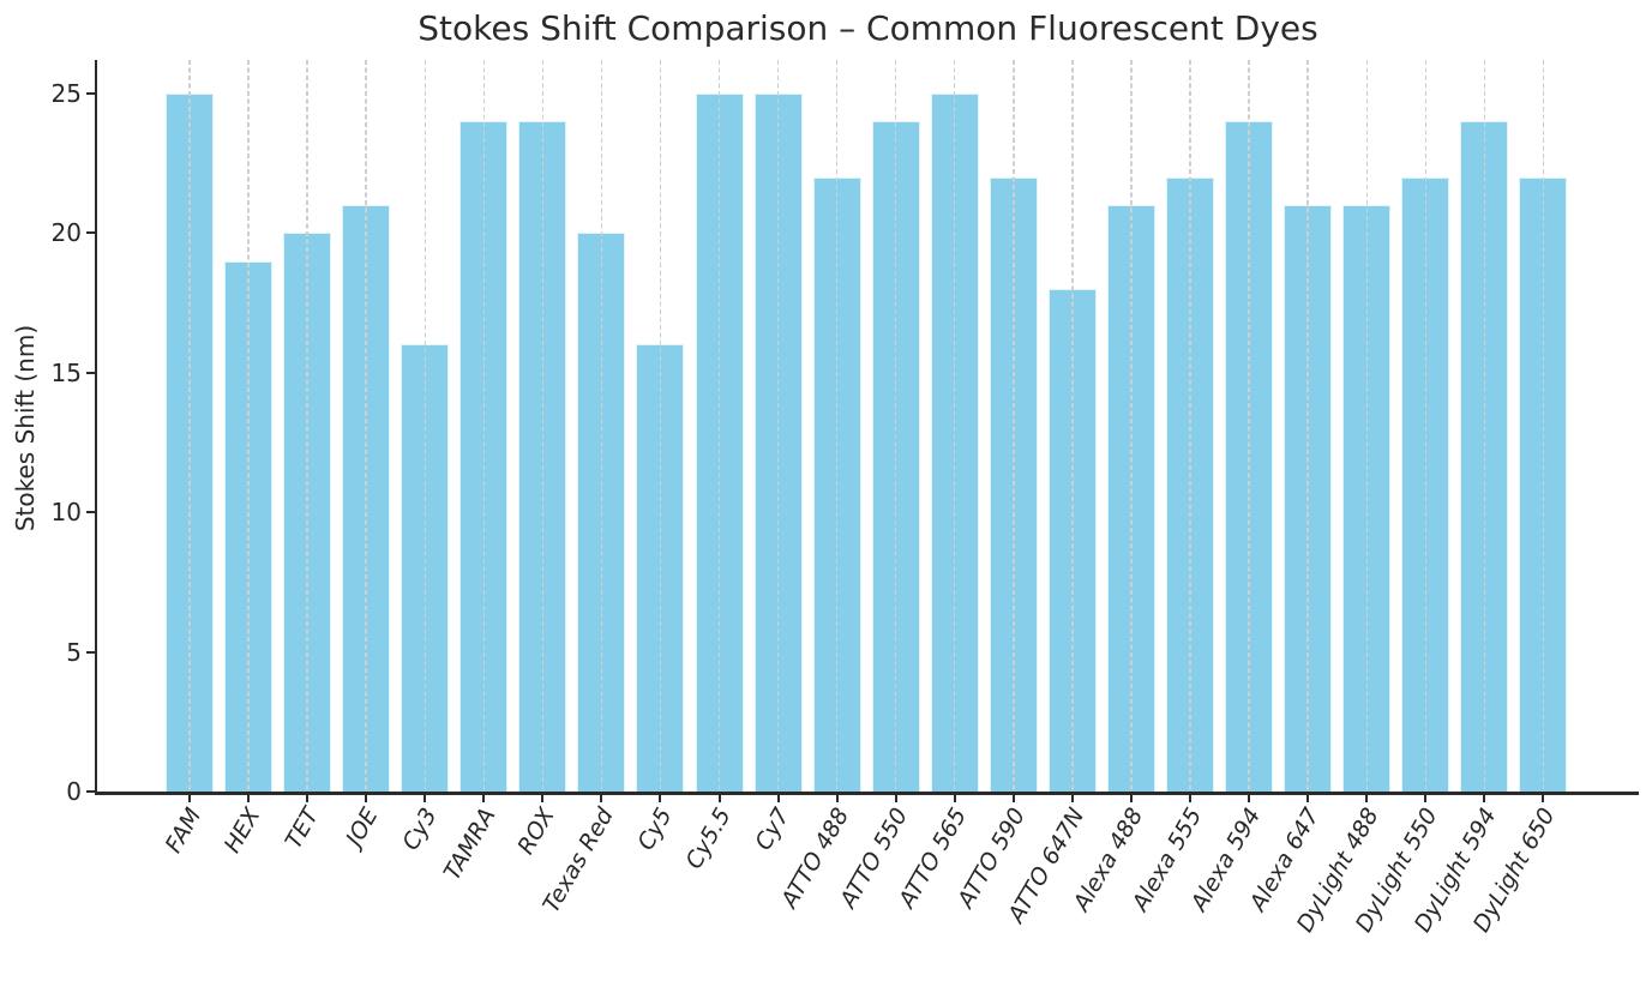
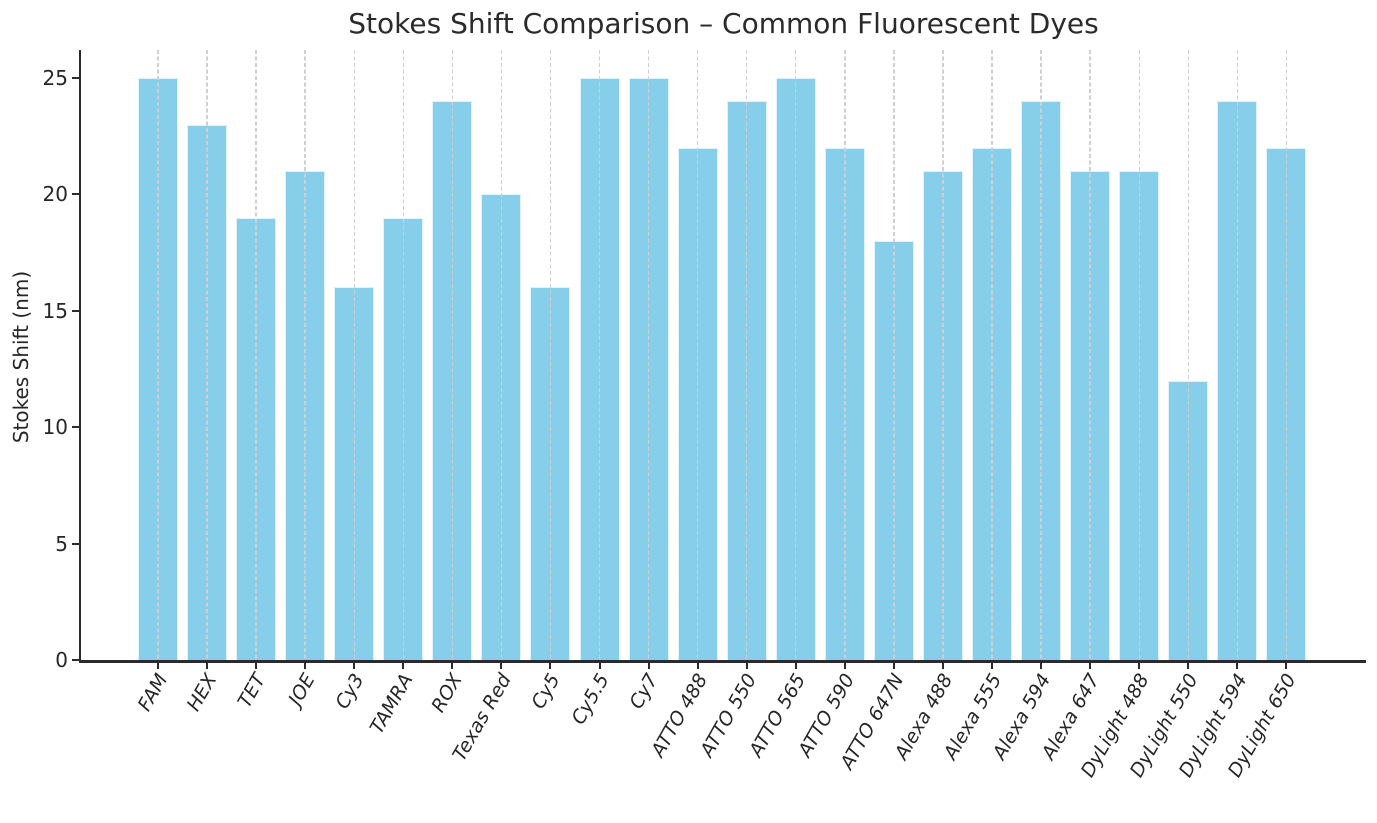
HEX: 19 -> 23
TET: 20 -> 19
TAMRA: 24 -> 19
DyLight 550: 22 -> 12
